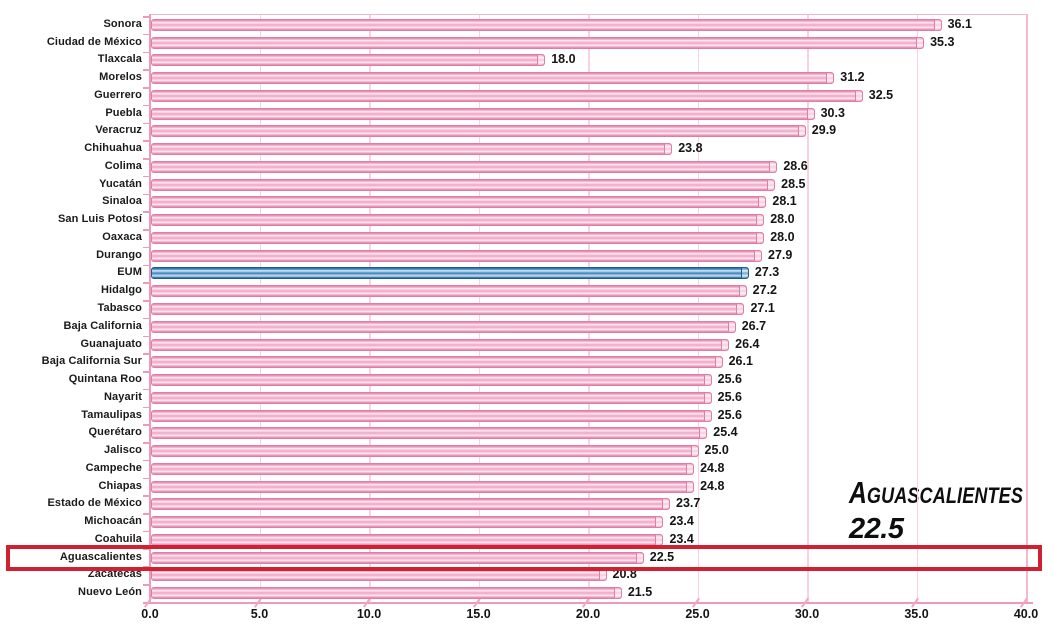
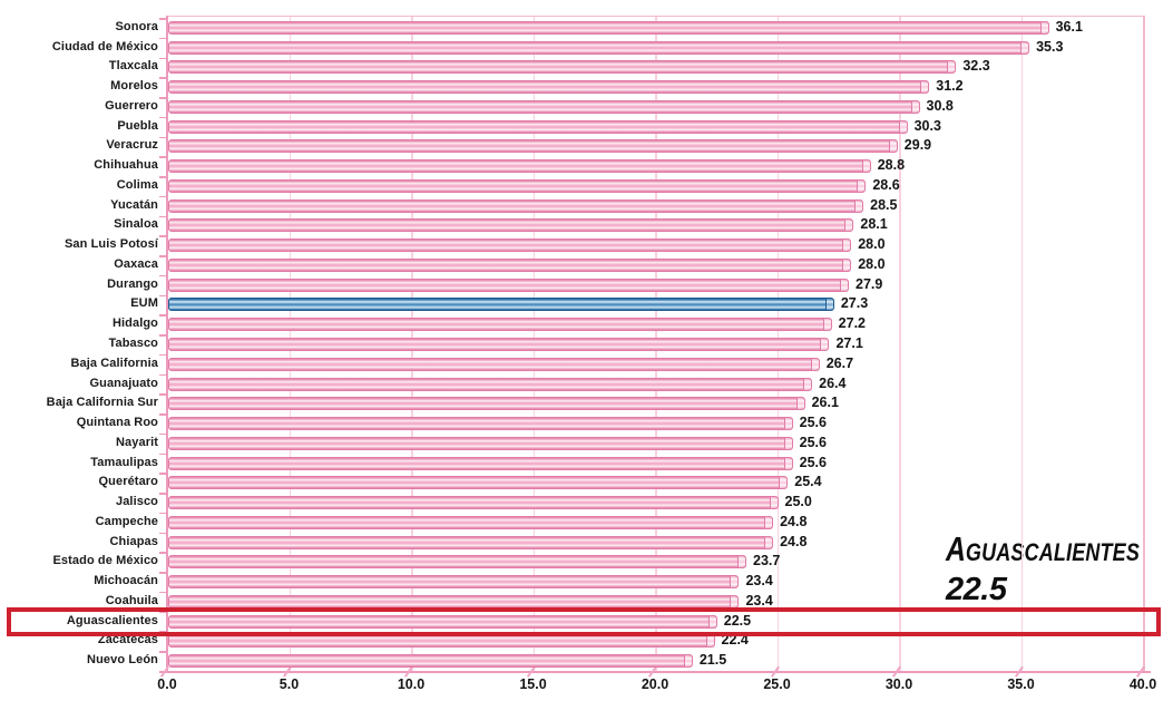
Tlaxcala: 18.0 -> 32.3
Guerrero: 32.5 -> 30.8
Chihuahua: 23.8 -> 28.8
Zacatecas: 20.8 -> 22.4
